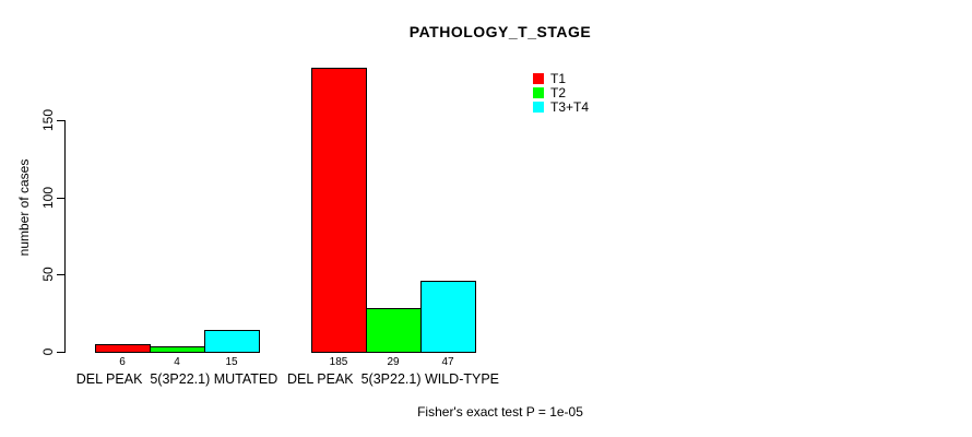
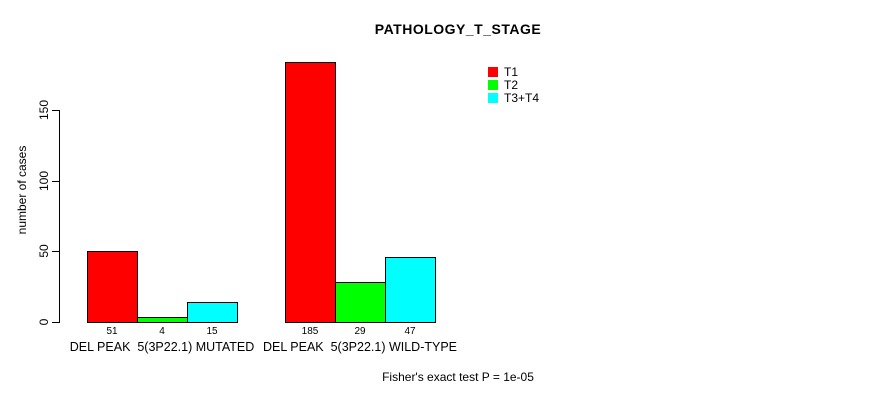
T1/DEL PEAK 5(3P22.1) MUTATED: 6 -> 51
